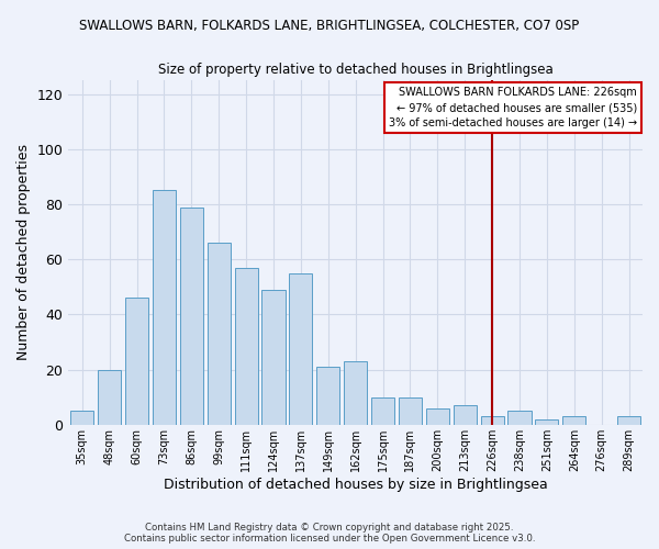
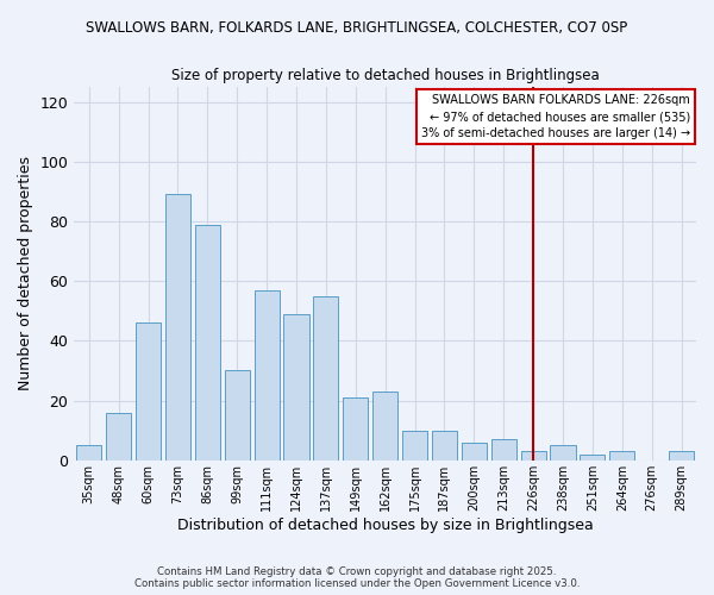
48sqm: 20 -> 16
73sqm: 85 -> 89
99sqm: 66 -> 30
